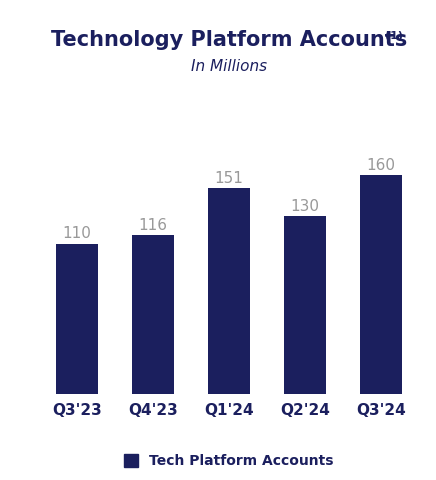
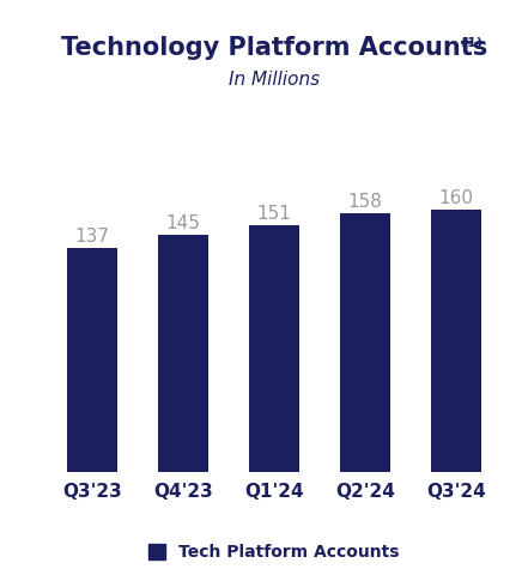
Q3'23: 110 -> 137
Q4'23: 116 -> 145
Q2'24: 130 -> 158
